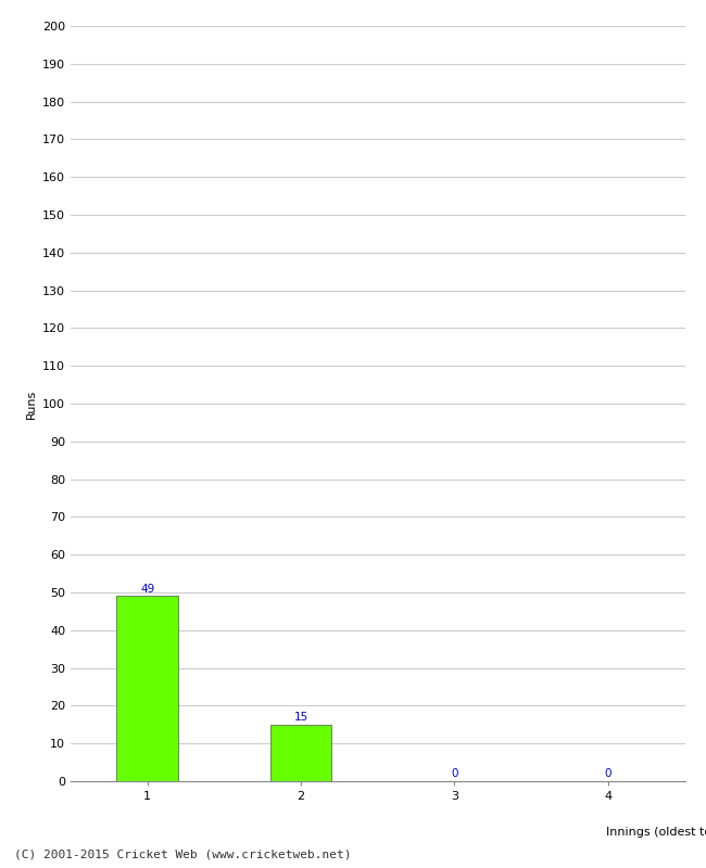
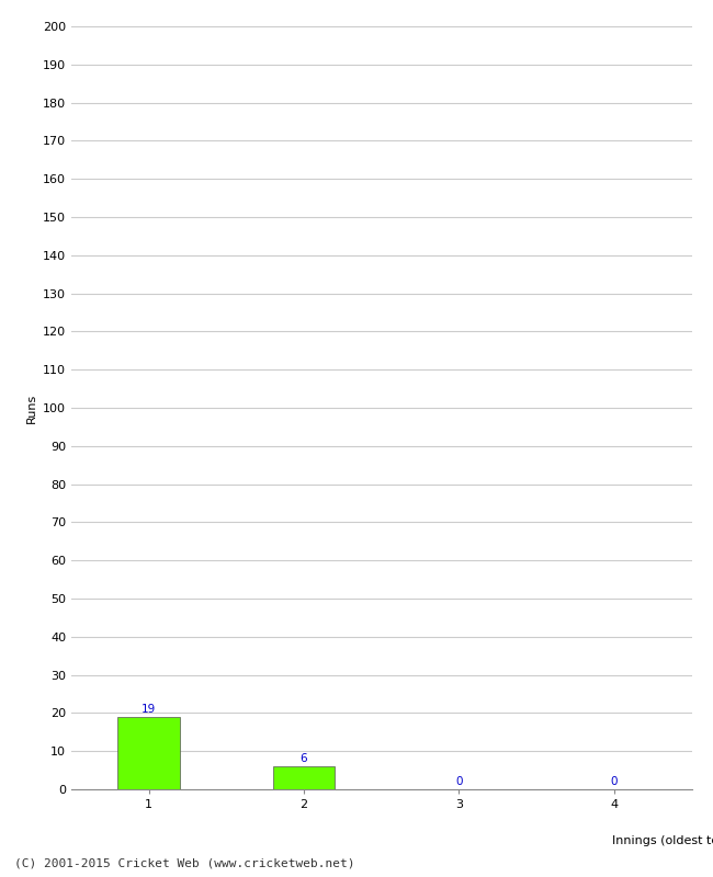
1: 49 -> 19
2: 15 -> 6
